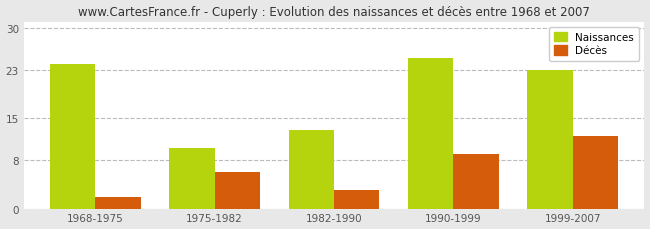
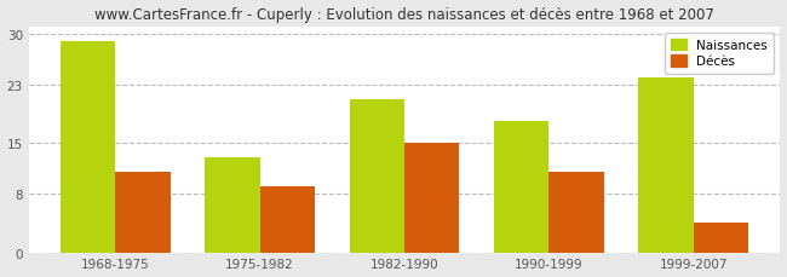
Naissances/1968-1975: 24 -> 29
Décès/1968-1975: 2 -> 11
Naissances/1975-1982: 10 -> 13
Décès/1975-1982: 6 -> 9
Naissances/1982-1990: 13 -> 21
Décès/1982-1990: 3 -> 15
Naissances/1990-1999: 25 -> 18
Décès/1990-1999: 9 -> 11
Naissances/1999-2007: 23 -> 24
Décès/1999-2007: 12 -> 4
